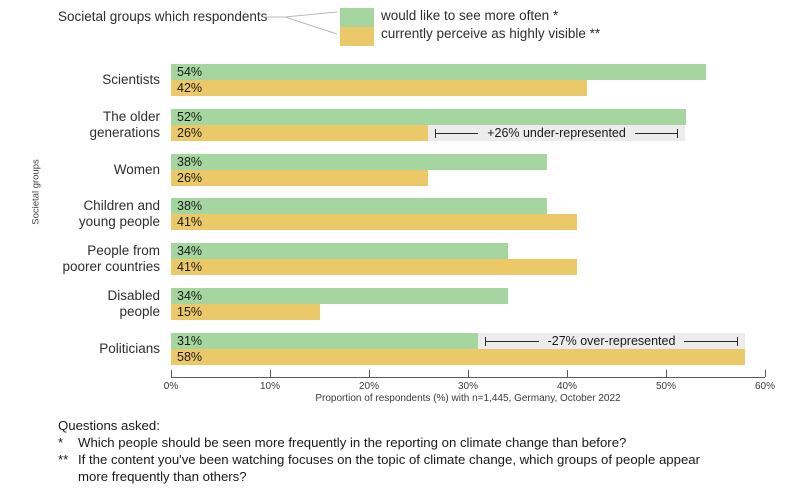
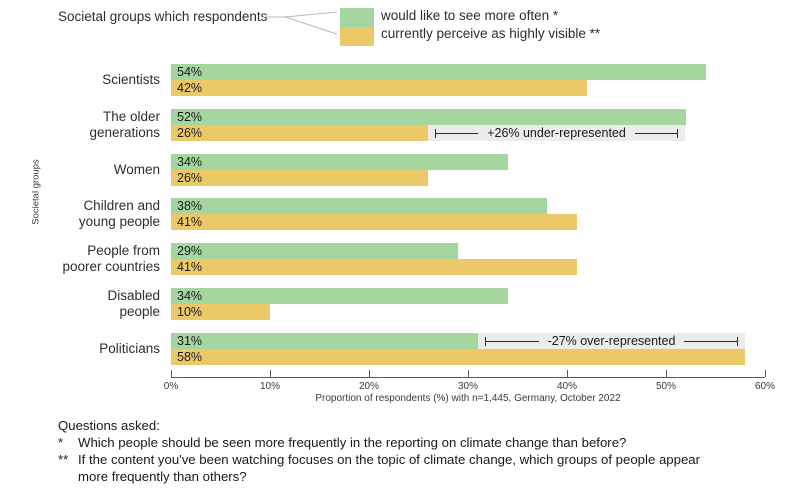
would like to see more often */Women: 38% -> 34%
would like to see more often */People from poorer countries: 34% -> 29%
currently perceive as highly visible **/Disabled people: 15% -> 10%
